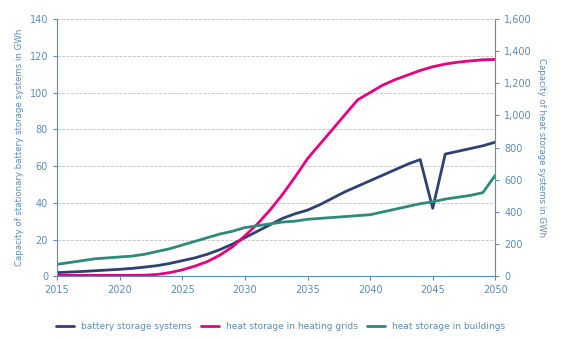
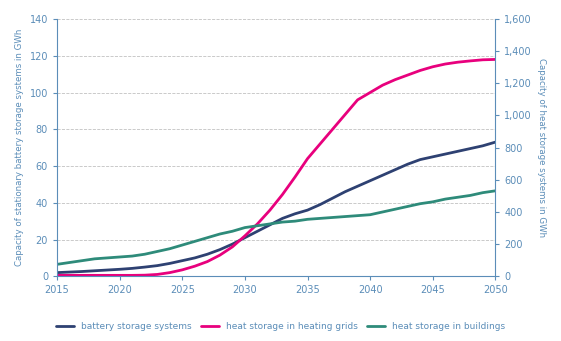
battery storage systems/2045: 37 -> 65
heat storage in buildings/2050: 55 -> 46
